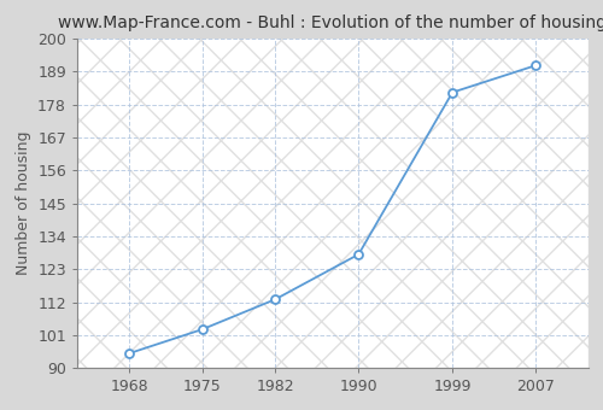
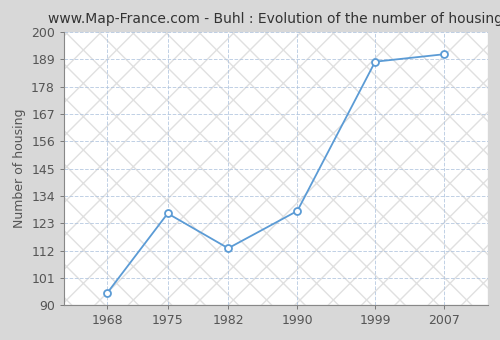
1975: 103 -> 127
1999: 182 -> 188
